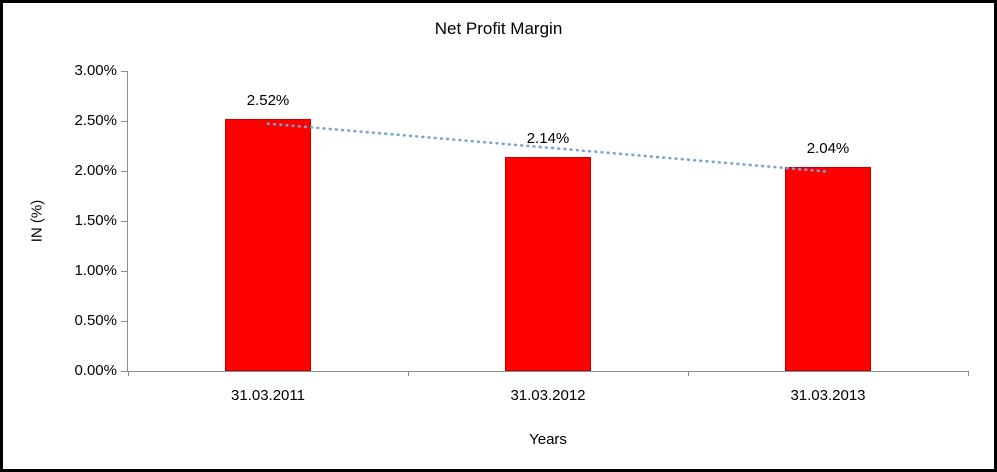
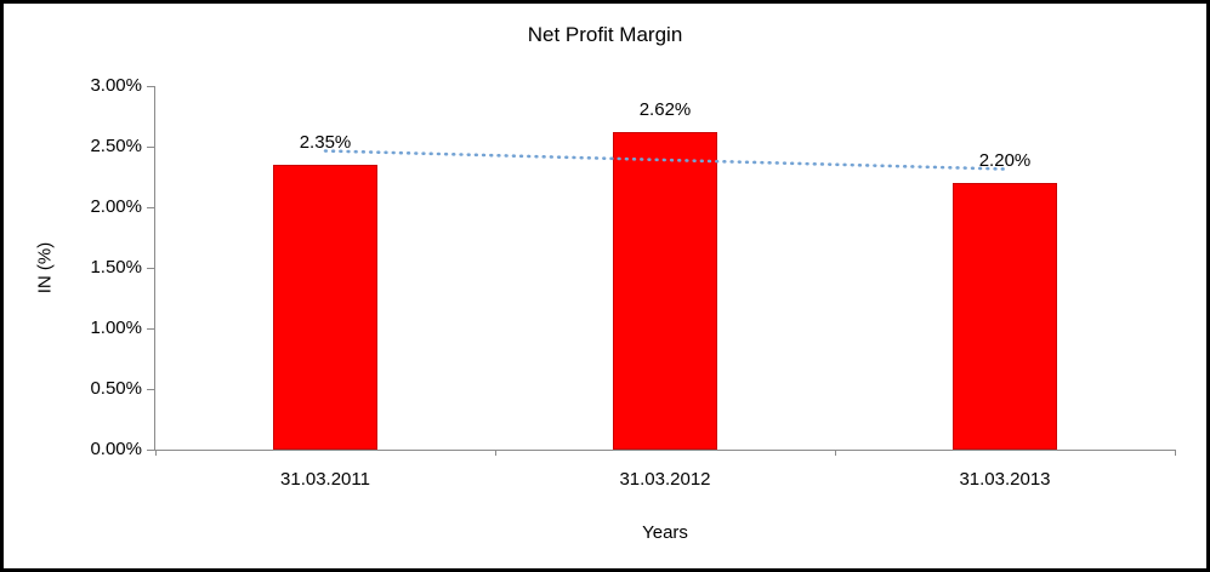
31.03.2011: 2.52% -> 2.35%
31.03.2012: 2.14% -> 2.62%
31.03.2013: 2.04% -> 2.20%
